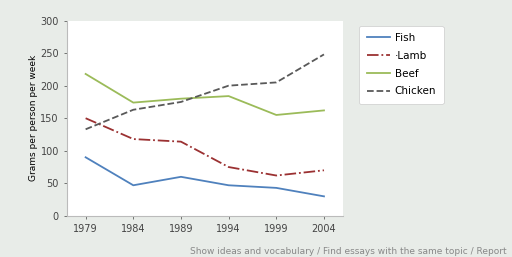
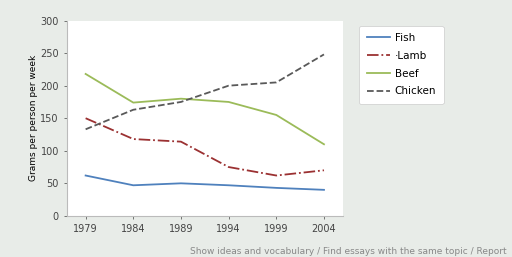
Fish/1979: 90 -> 62
Fish/1989: 60 -> 50
Beef/1994: 184 -> 175
Fish/2004: 30 -> 40
Beef/2004: 162 -> 110
